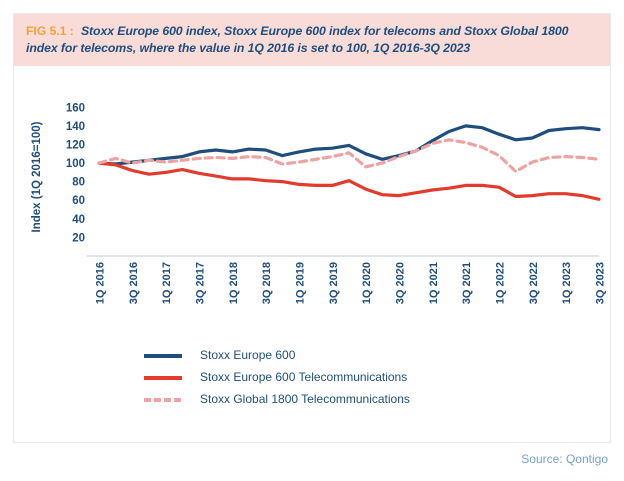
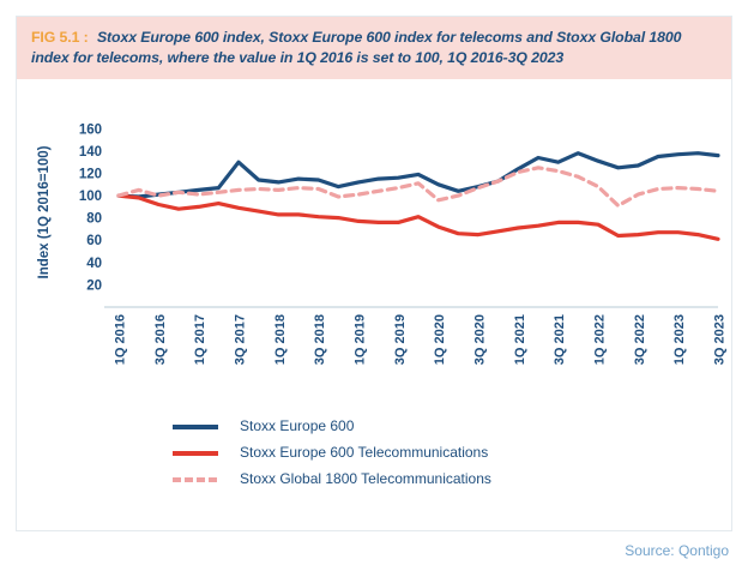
Stoxx Europe 600/3Q 2017: 110 -> 130
Stoxx Europe 600/3Q 2021: 140 -> 130
